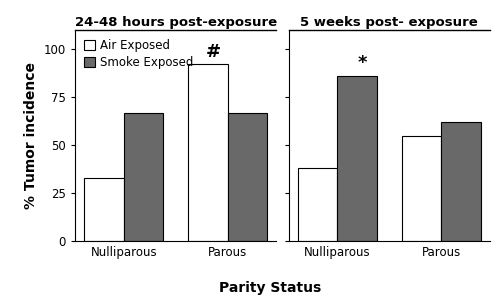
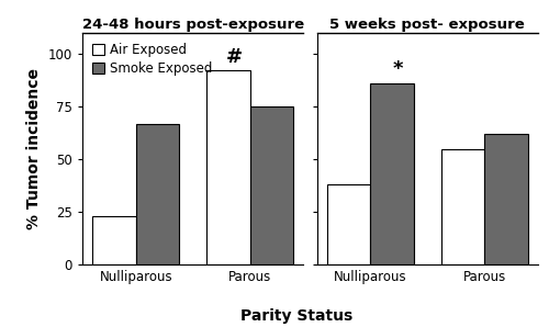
24-48 hours post-exposure/Air Exposed/Nulliparous: 33 -> 23
24-48 hours post-exposure/Smoke Exposed/Parous: 67 -> 75
